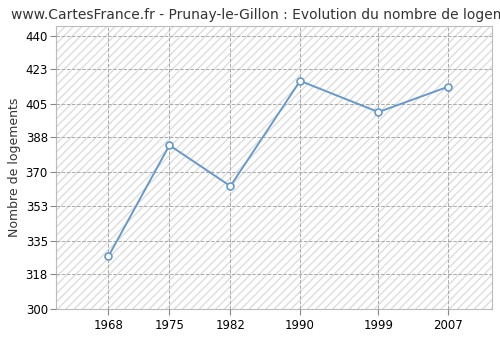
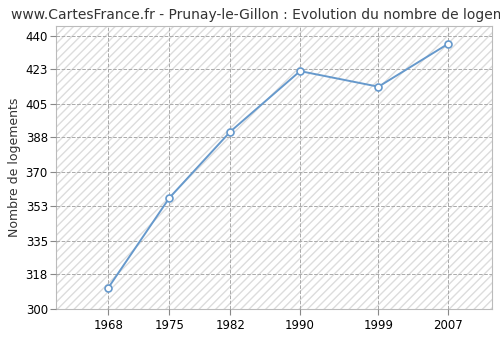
1968: 327 -> 311
1975: 384 -> 357
1982: 363 -> 391
1990: 417 -> 422
1999: 401 -> 414
2007: 414 -> 436
